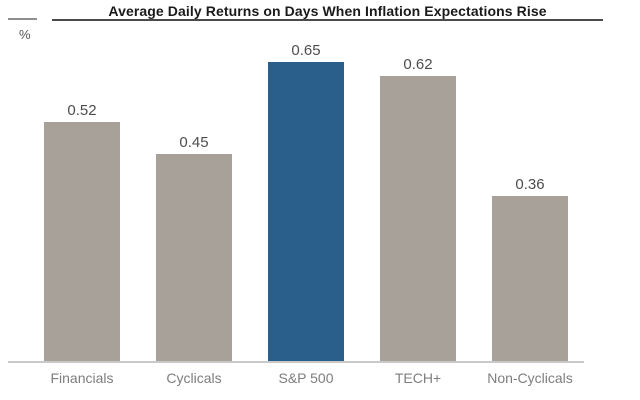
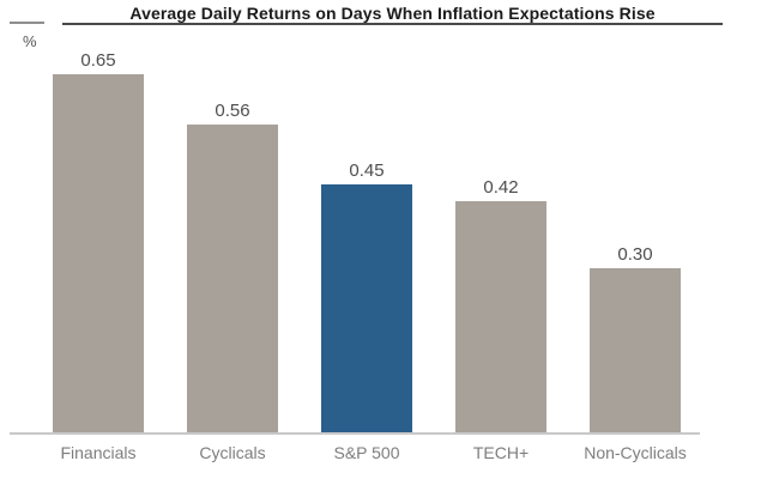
Financials: 0.52 -> 0.65
Cyclicals: 0.45 -> 0.56
S&P 500: 0.65 -> 0.45
TECH+: 0.62 -> 0.42
Non-Cyclicals: 0.36 -> 0.30
